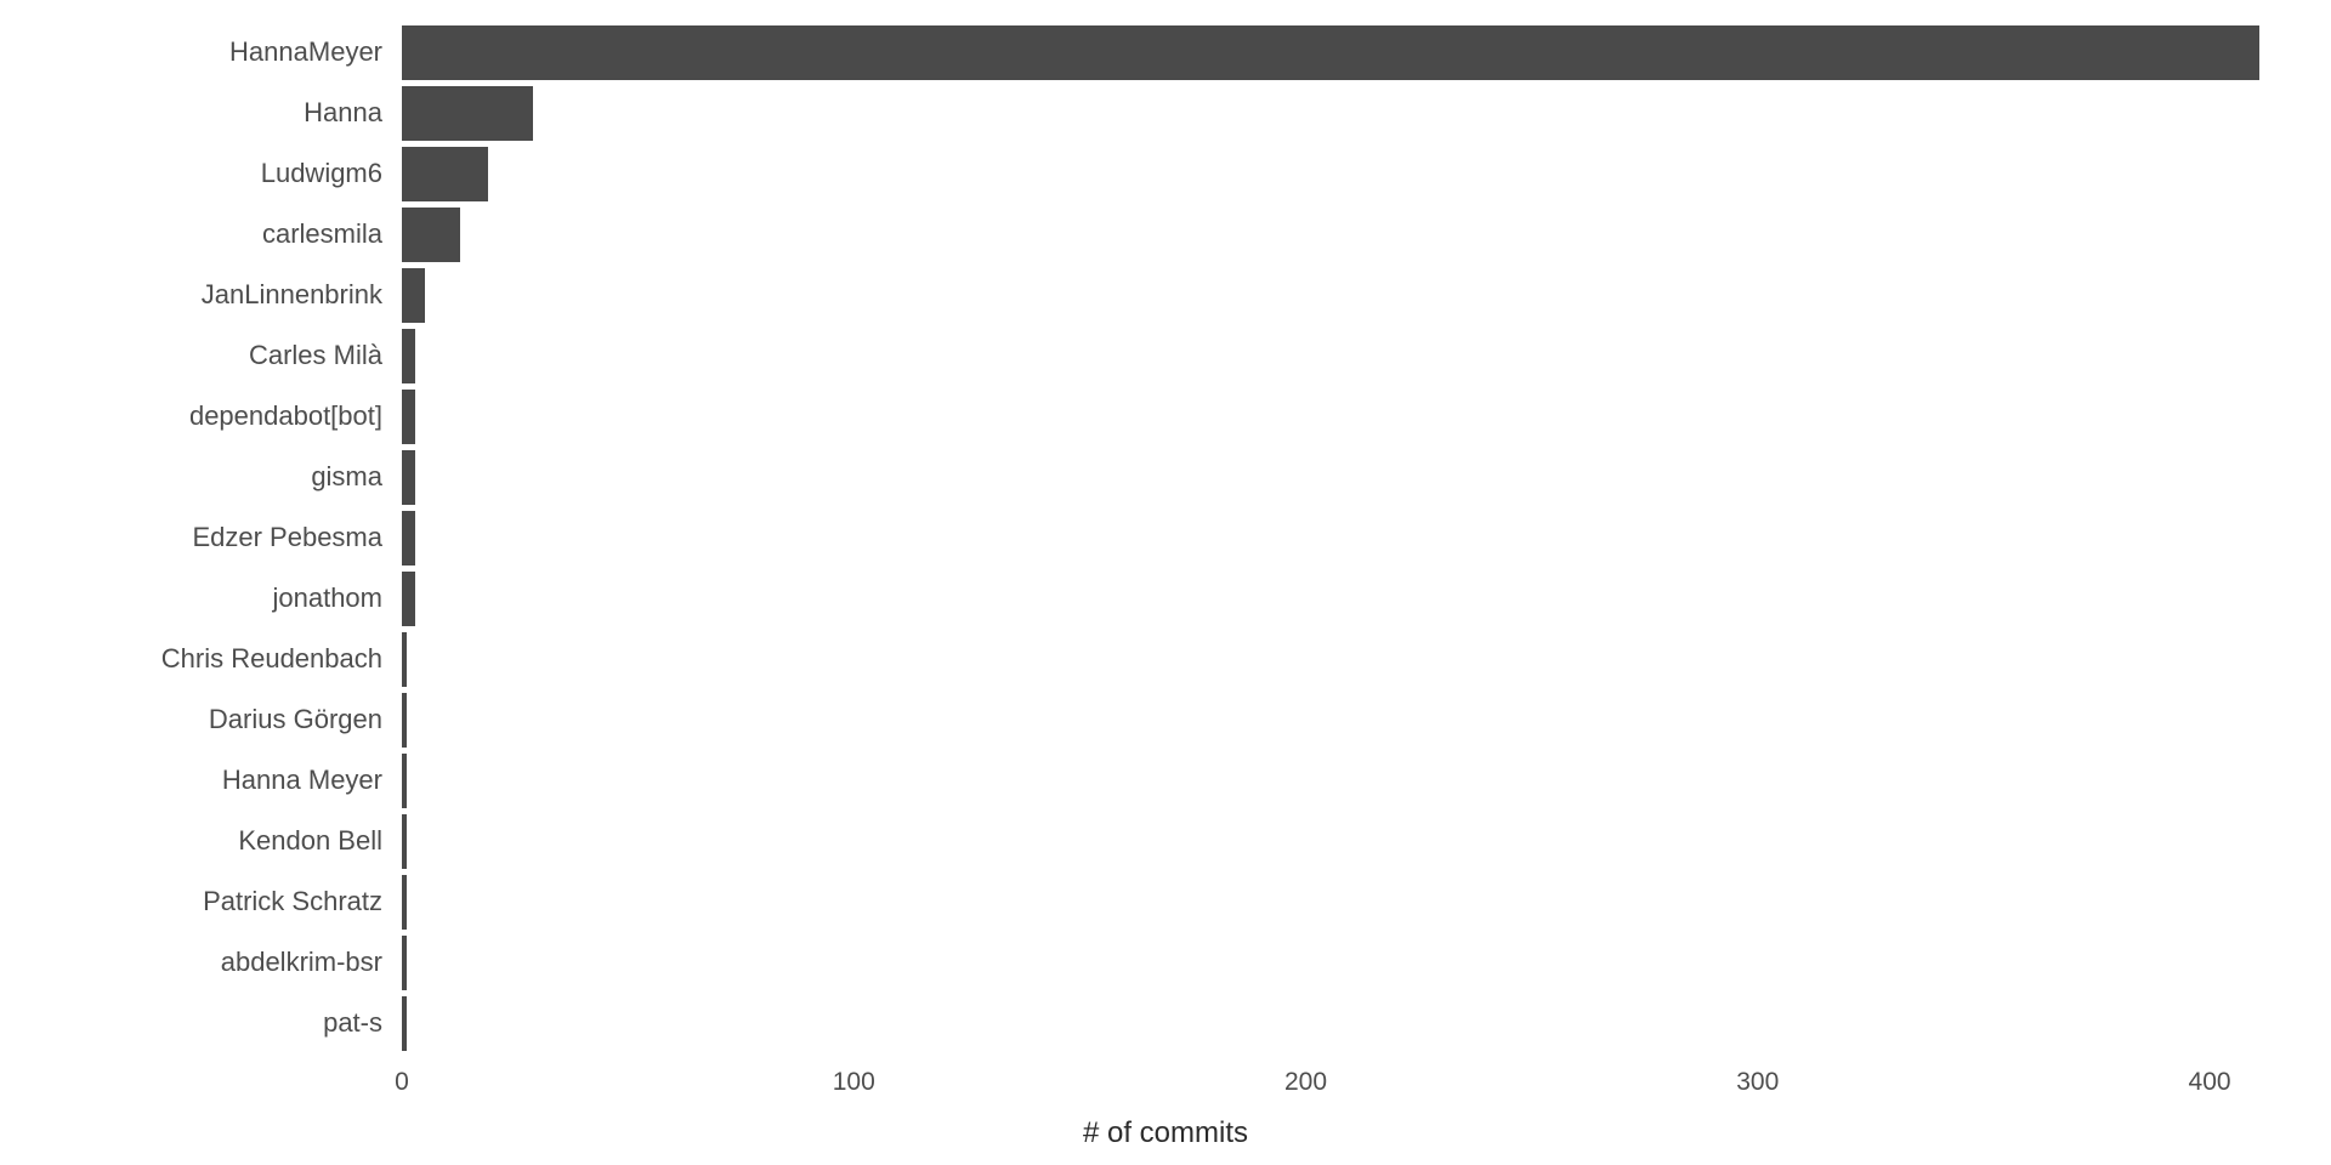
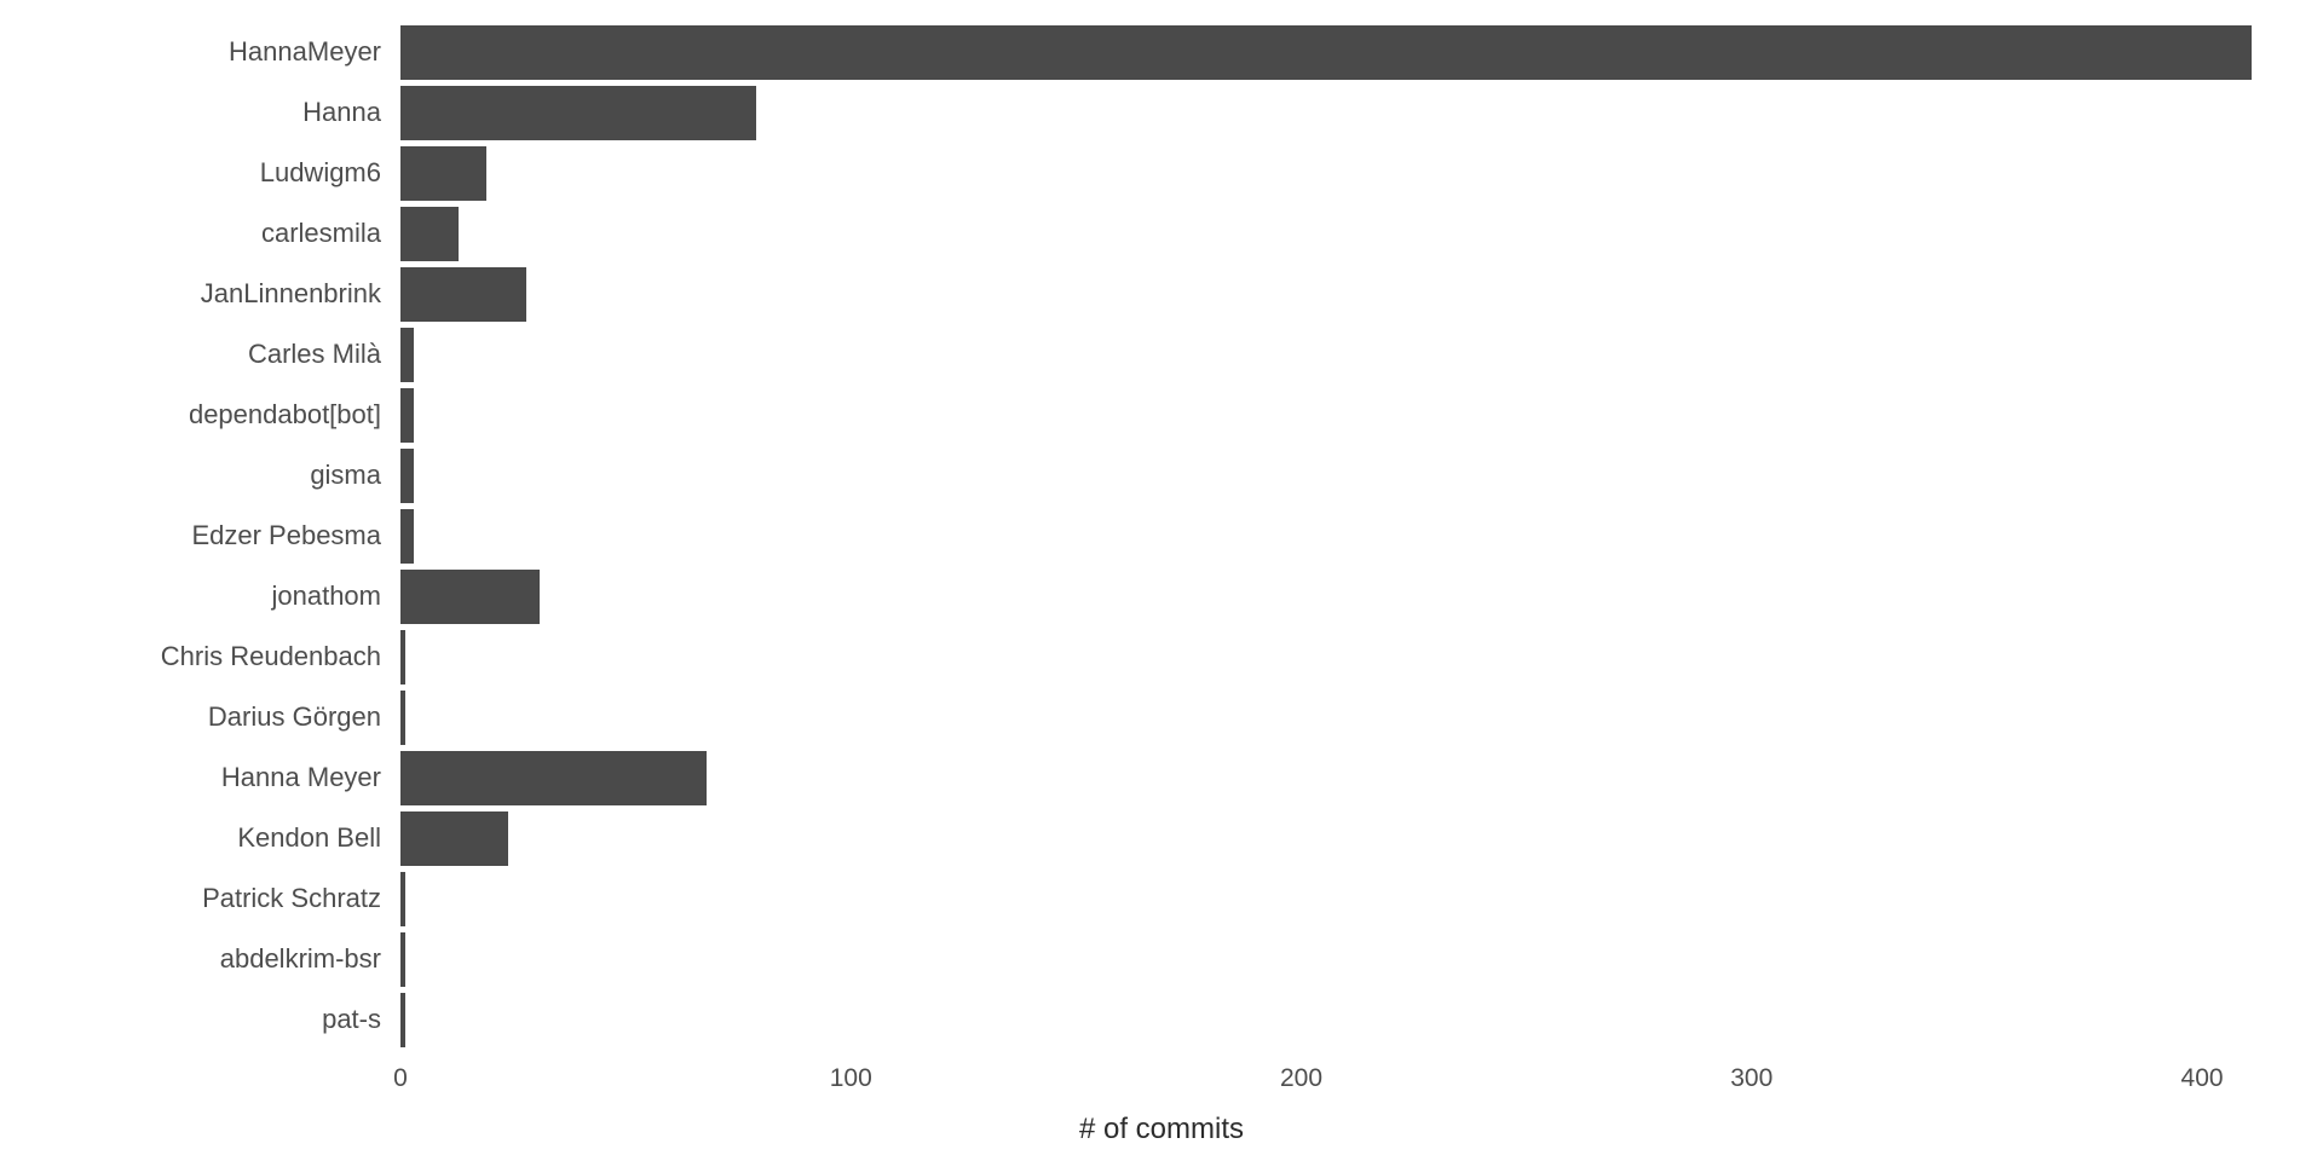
Hanna: 29 -> 79
JanLinnenbrink: 5 -> 28
jonathom: 3 -> 31
Hanna Meyer: 1 -> 68
Kendon Bell: 1 -> 24
